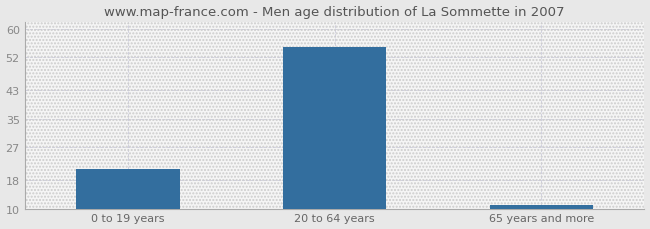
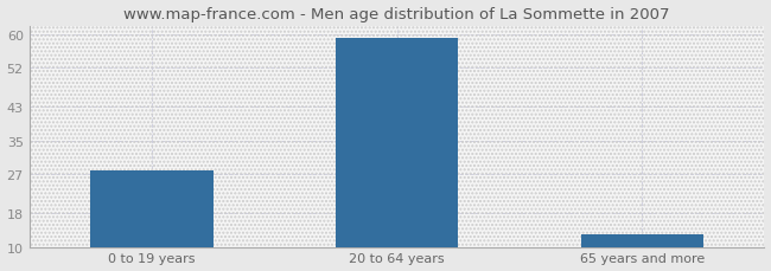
0 to 19 years: 21 -> 28
20 to 64 years: 55 -> 59
65 years and more: 11 -> 13
